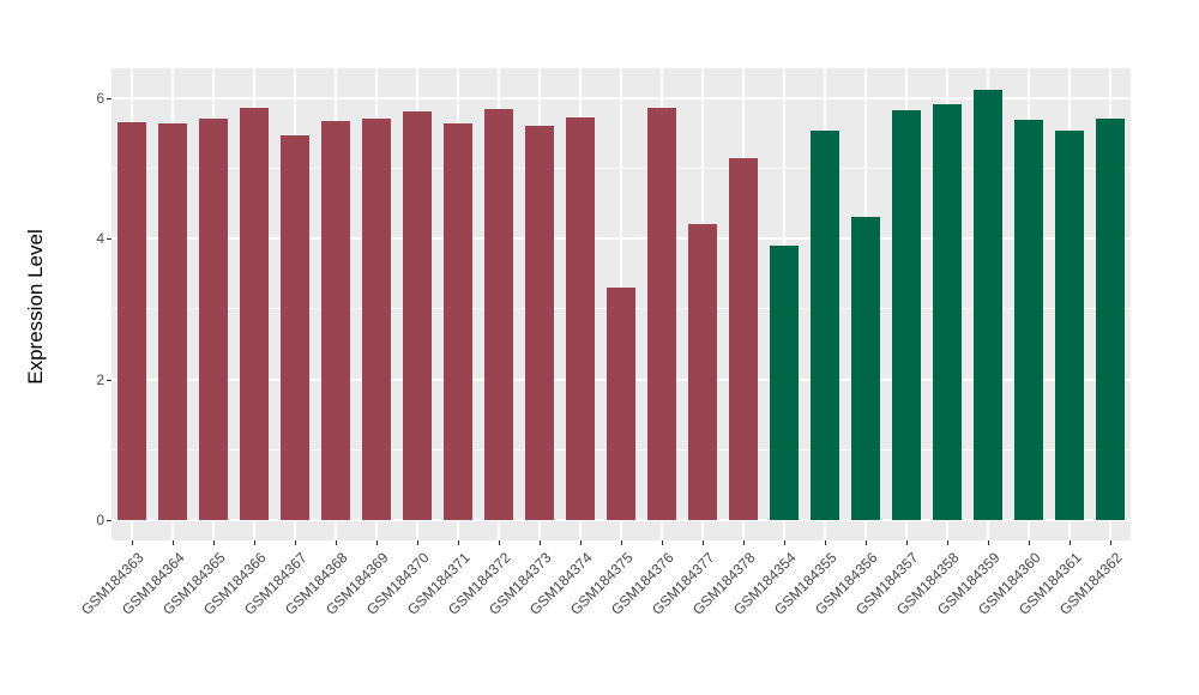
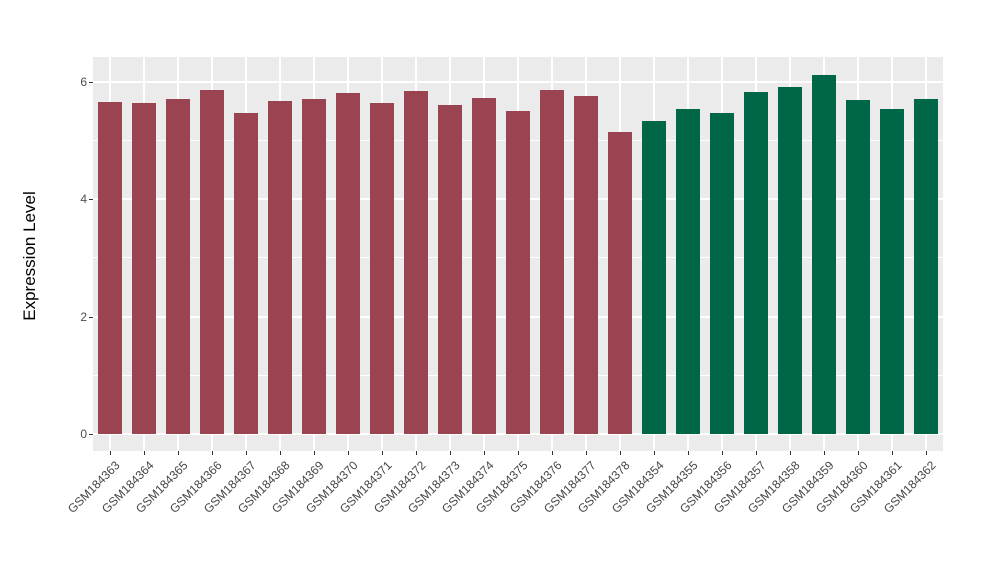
GSM184375: 3.3 -> 5.5
GSM184377: 4.2 -> 5.8
GSM184354: 3.9 -> 5.3
GSM184356: 4.3 -> 5.5
